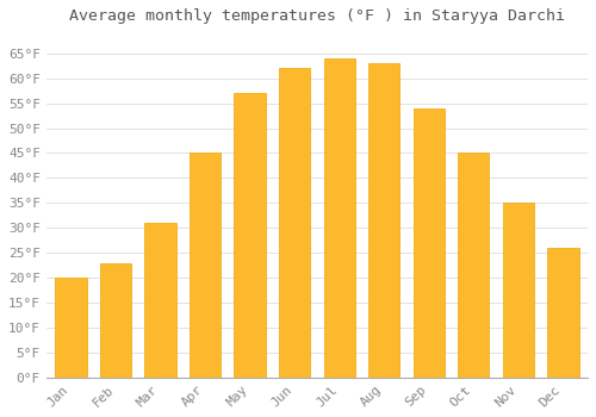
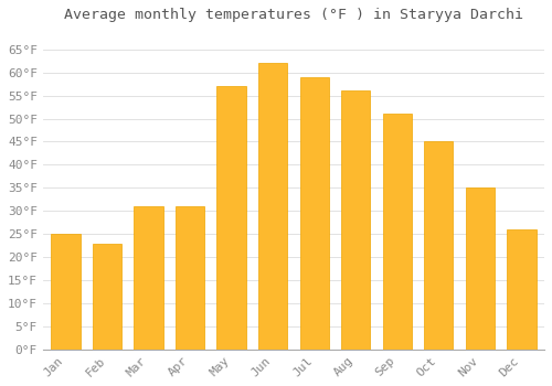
Jan: 20°F -> 25°F
Apr: 45°F -> 31°F
Jul: 64°F -> 59°F
Aug: 63°F -> 56°F
Sep: 54°F -> 51°F
